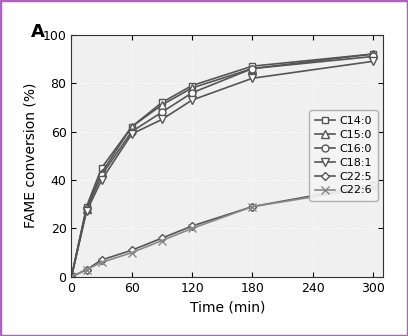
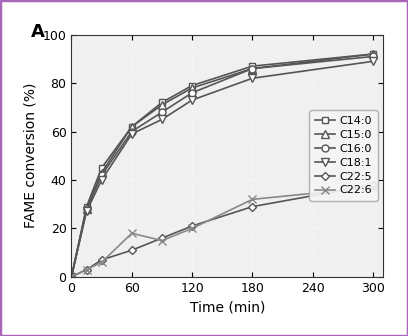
C22:6/60: 10 -> 18
C22:6/180: 29 -> 32
